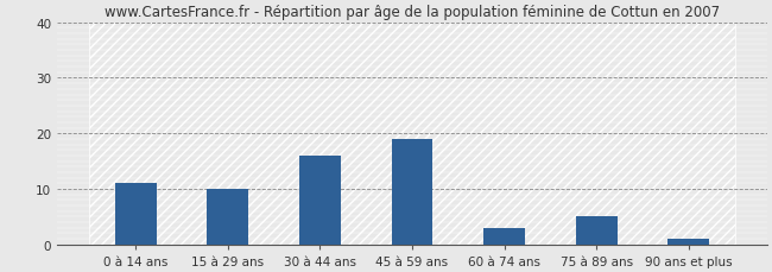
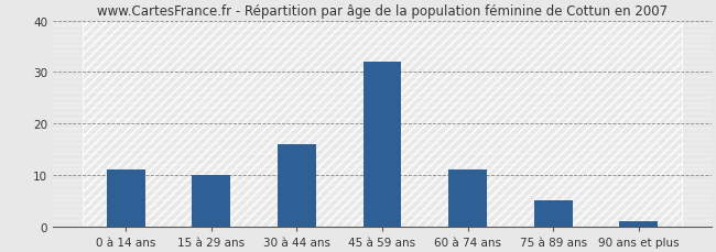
45 à 59 ans: 19 -> 32
60 à 74 ans: 3 -> 11
